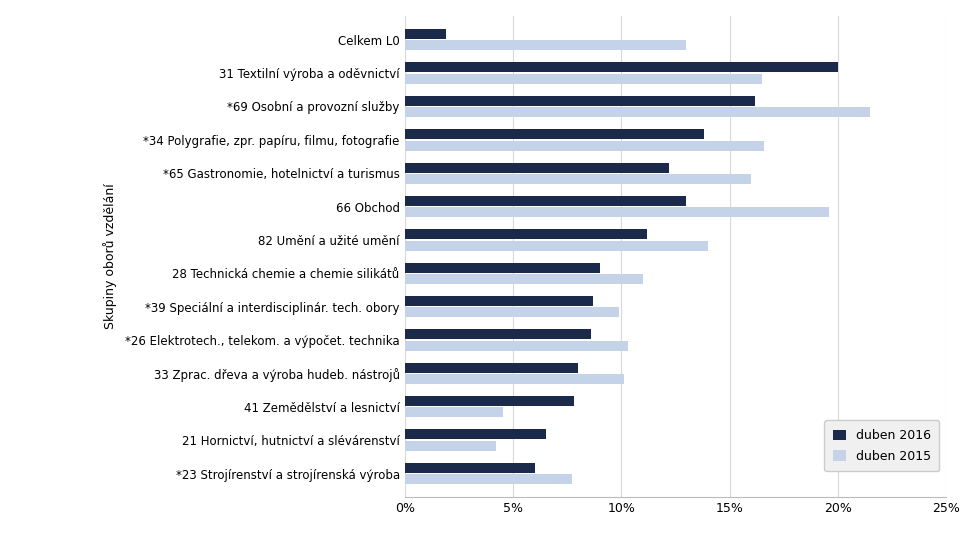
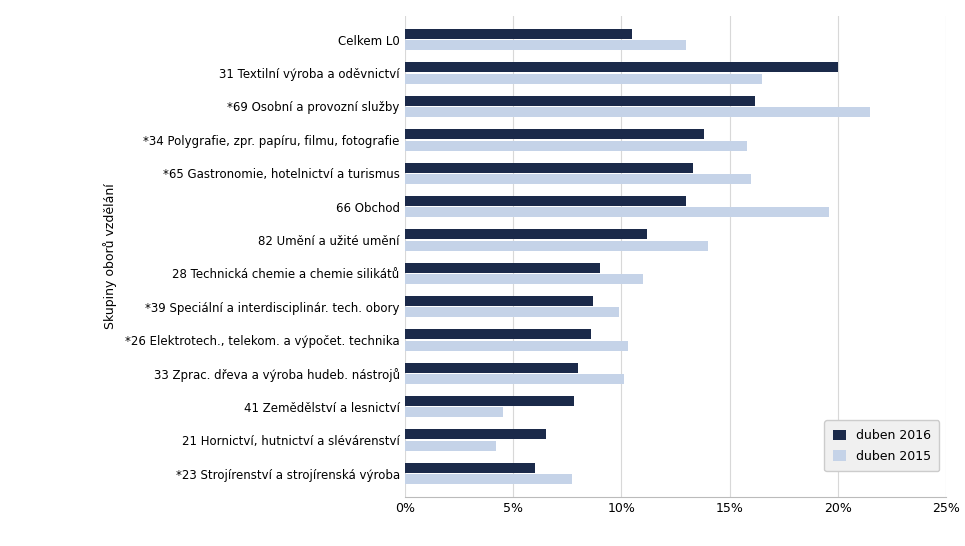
duben 2016/Celkem L0: 1.9% -> 10.5%
duben 2015/*34 Polygrafie, zpr. papíru, filmu, fotografie: 16.6% -> 15.8%
duben 2016/*65 Gastronomie, hotelnictví a turismus: 12.2% -> 13.3%
